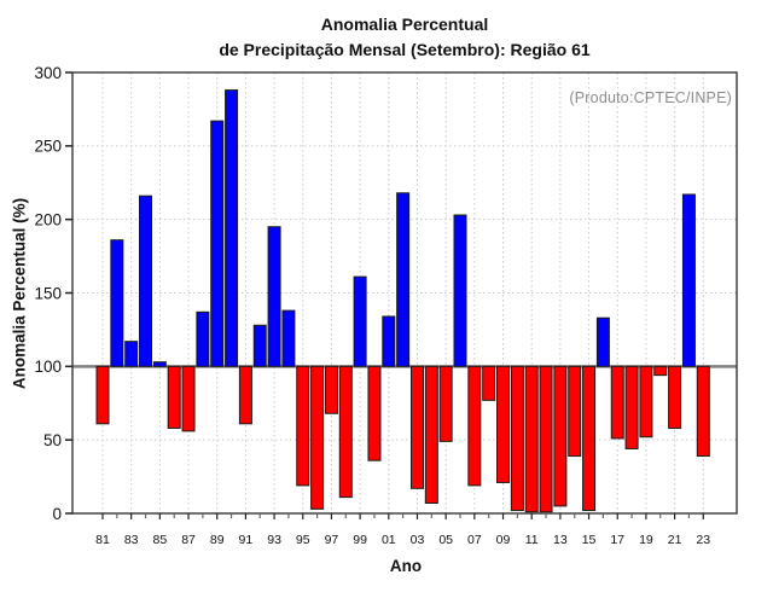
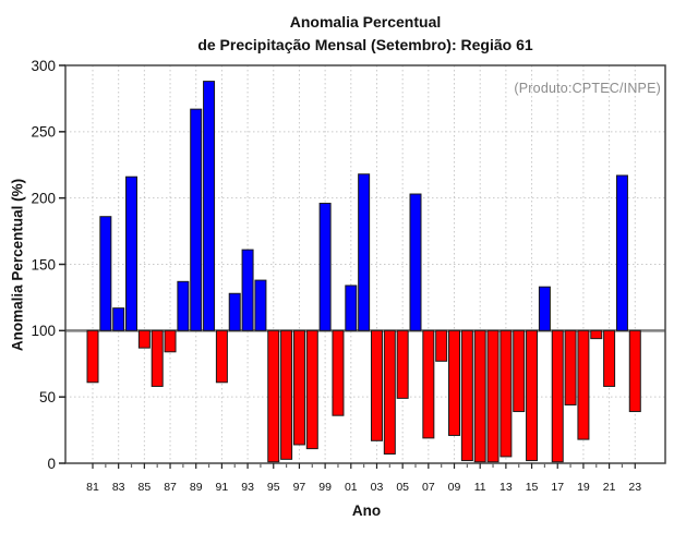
85: 103 -> 87
87: 56 -> 84
93: 195 -> 161
95: 19 -> 1
97: 68 -> 14
99: 161 -> 196
17: 51 -> 1
19: 52 -> 18
